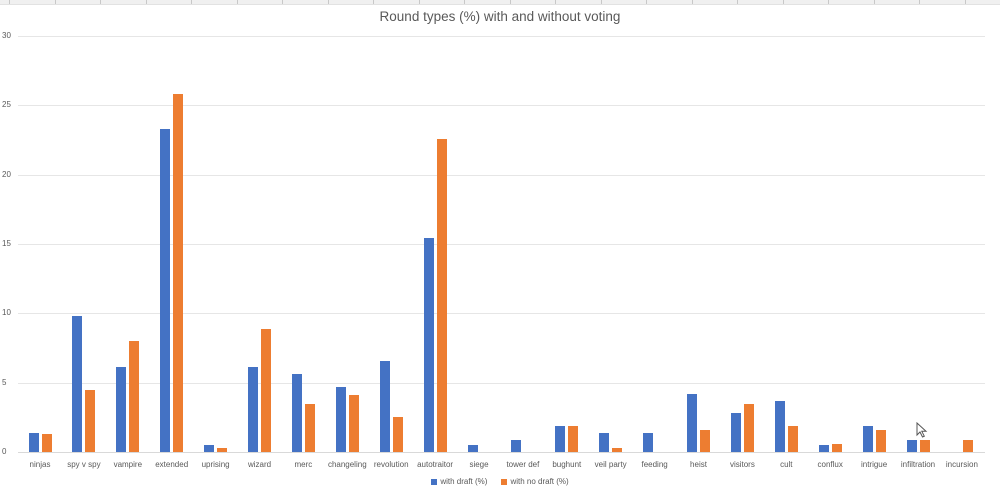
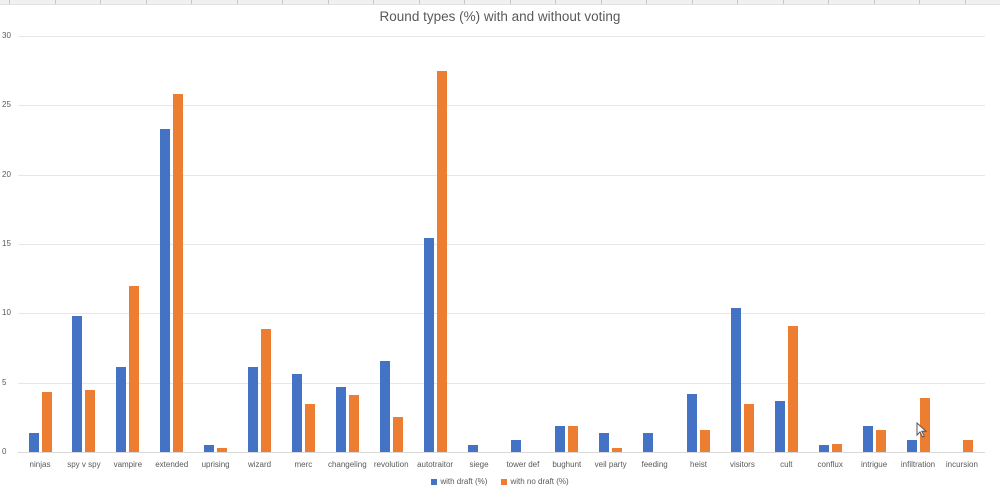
with no draft (%)/ninjas: 1.3 -> 4.3
with no draft (%)/vampire: 8.0 -> 12.0
with no draft (%)/autotraitor: 22.6 -> 27.5
with draft (%)/visitors: 2.8 -> 10.4
with no draft (%)/cult: 1.9 -> 9.1
with no draft (%)/infiltration: 0.9 -> 3.9
